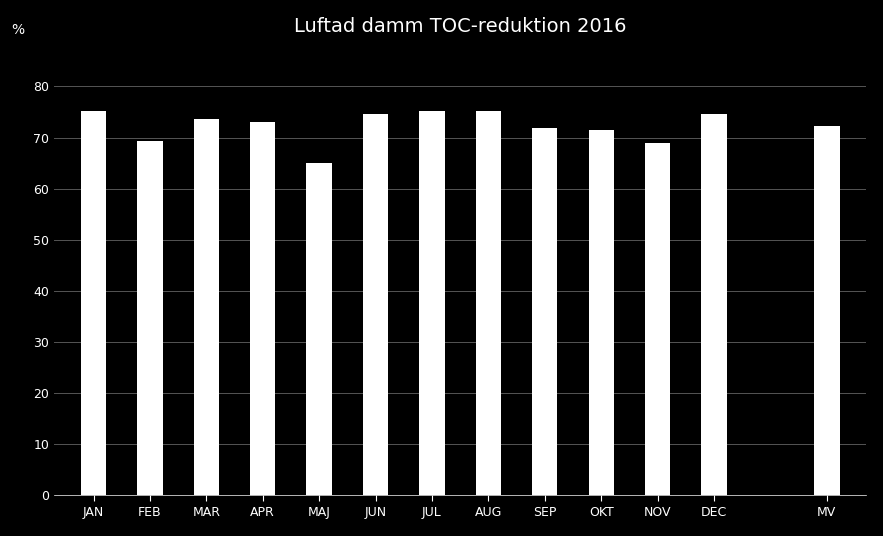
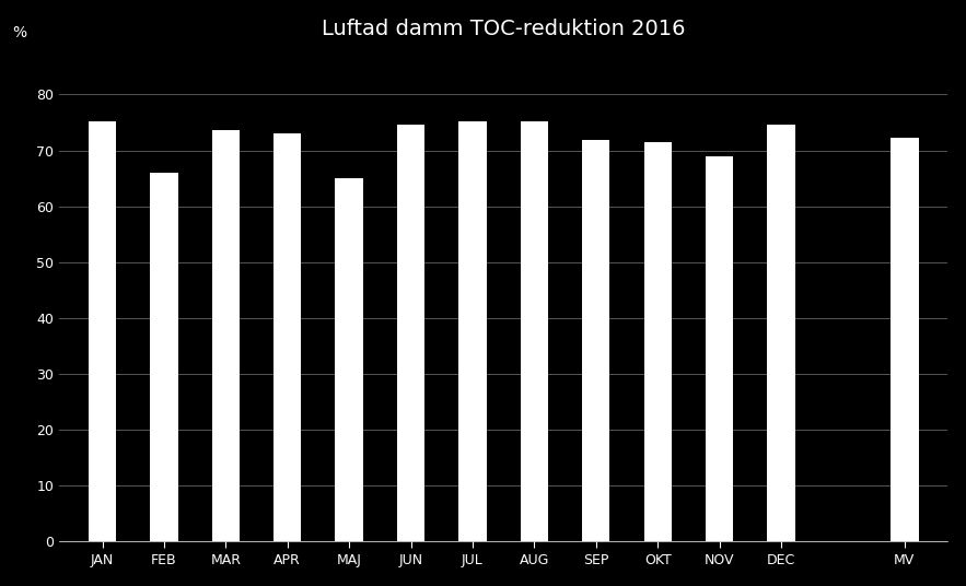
FEB: 69.3 -> 66.0
